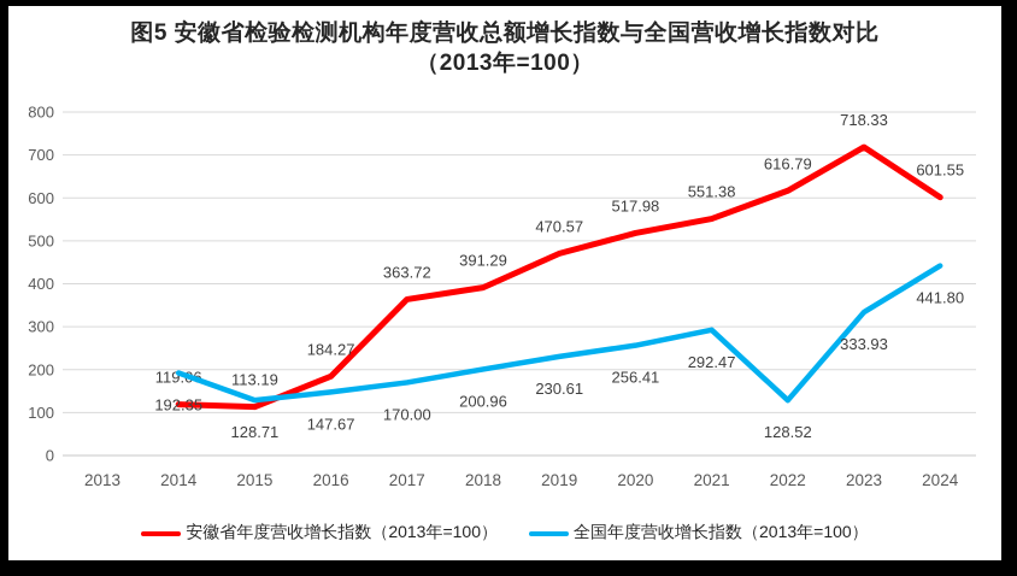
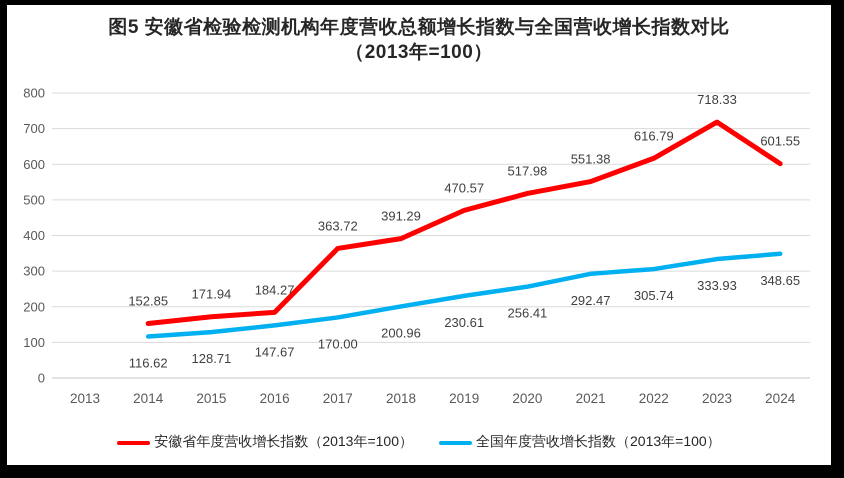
安徽省年度营收增长指数（2013年=100）/2014: 119.06 -> 152.85
全国年度营收增长指数（2013年=100）/2014: 192.35 -> 116.62
安徽省年度营收增长指数（2013年=100）/2015: 113.19 -> 171.94
全国年度营收增长指数（2013年=100）/2022: 128.52 -> 305.74
全国年度营收增长指数（2013年=100）/2024: 441.80 -> 348.65
